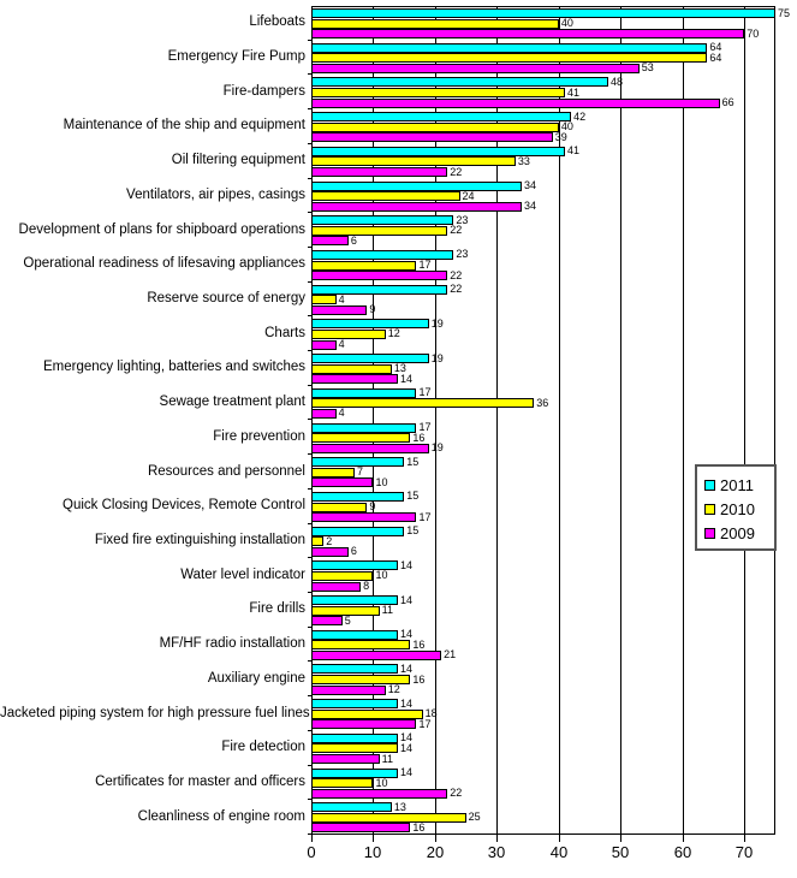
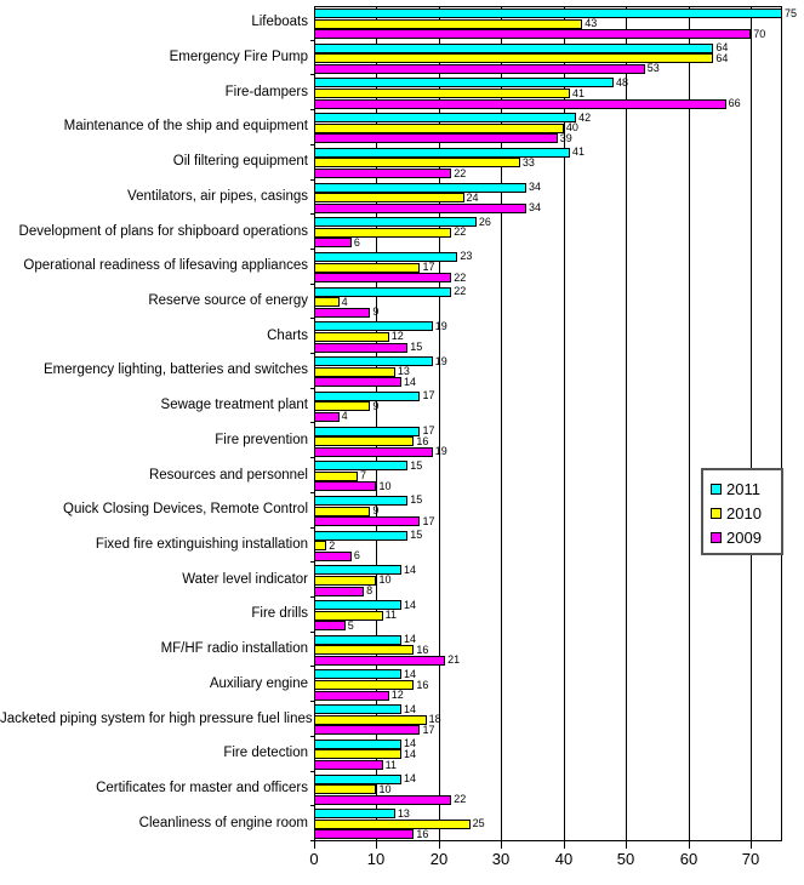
2010/Lifeboats: 40 -> 43
2011/Development of plans for shipboard operations: 23 -> 26
2009/Charts: 4 -> 15
2010/Sewage treatment plant: 36 -> 9
